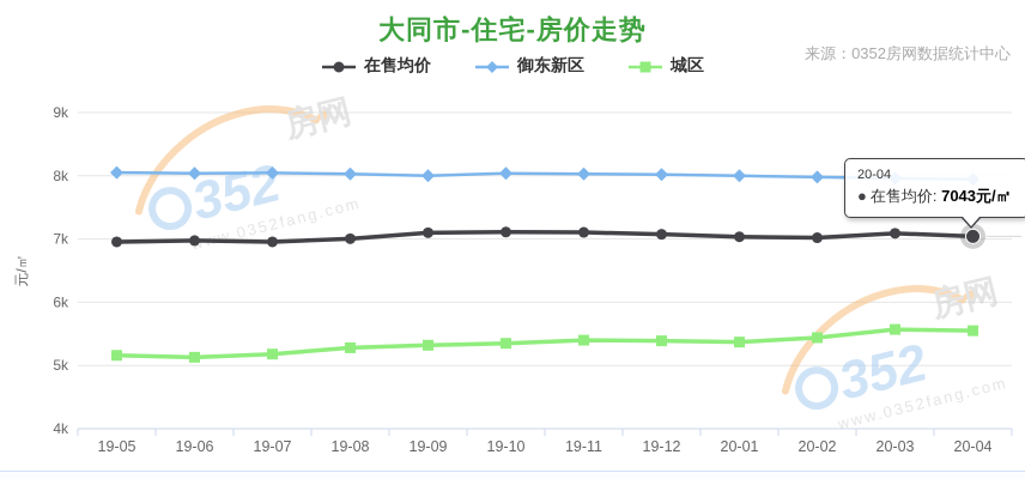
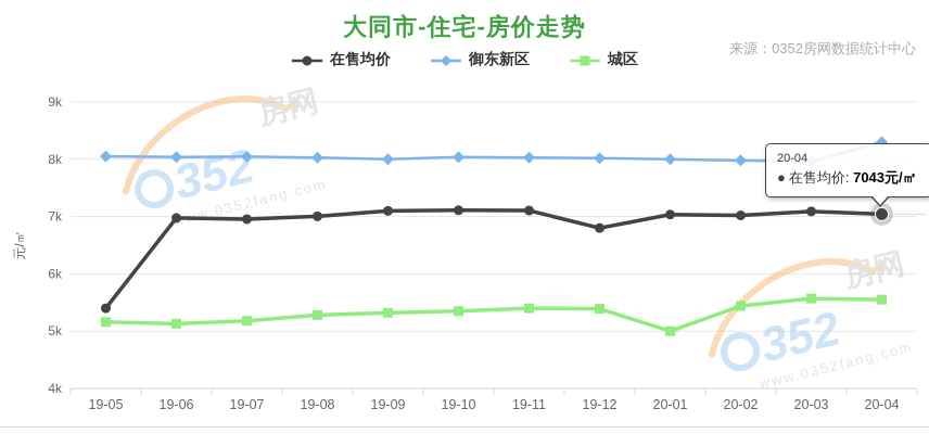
在售均价/19-05: 7.0k -> 5.4k
在售均价/19-12: 7.1k -> 6.8k
城区/20-01: 5.4k -> 5.0k
御东新区/20-04: 7.9k -> 8.3k
